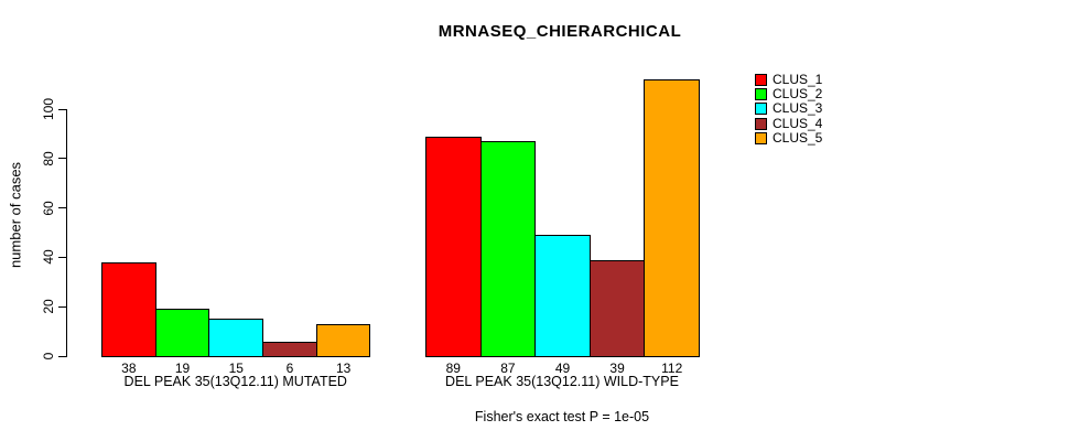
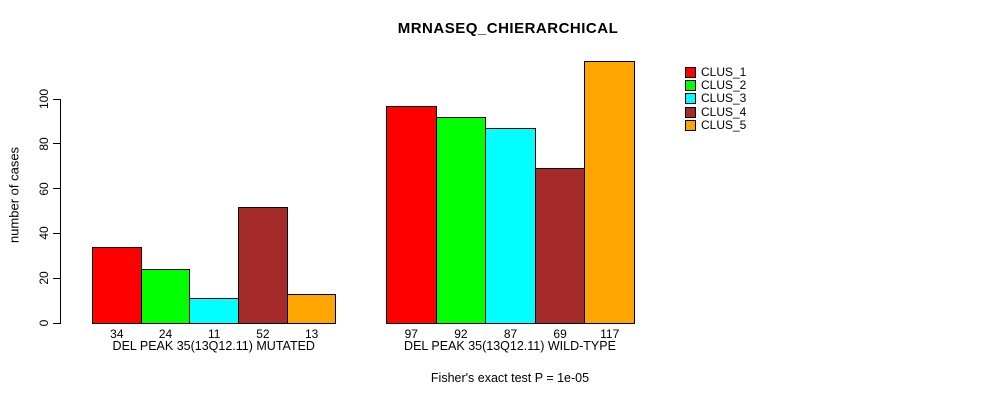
CLUS_1/DEL PEAK 35(13Q12.11) MUTATED: 38 -> 34
CLUS_2/DEL PEAK 35(13Q12.11) MUTATED: 19 -> 24
CLUS_3/DEL PEAK 35(13Q12.11) MUTATED: 15 -> 11
CLUS_4/DEL PEAK 35(13Q12.11) MUTATED: 6 -> 52
CLUS_1/DEL PEAK 35(13Q12.11) WILD-TYPE: 89 -> 97
CLUS_2/DEL PEAK 35(13Q12.11) WILD-TYPE: 87 -> 92
CLUS_3/DEL PEAK 35(13Q12.11) WILD-TYPE: 49 -> 87
CLUS_4/DEL PEAK 35(13Q12.11) WILD-TYPE: 39 -> 69
CLUS_5/DEL PEAK 35(13Q12.11) WILD-TYPE: 112 -> 117
